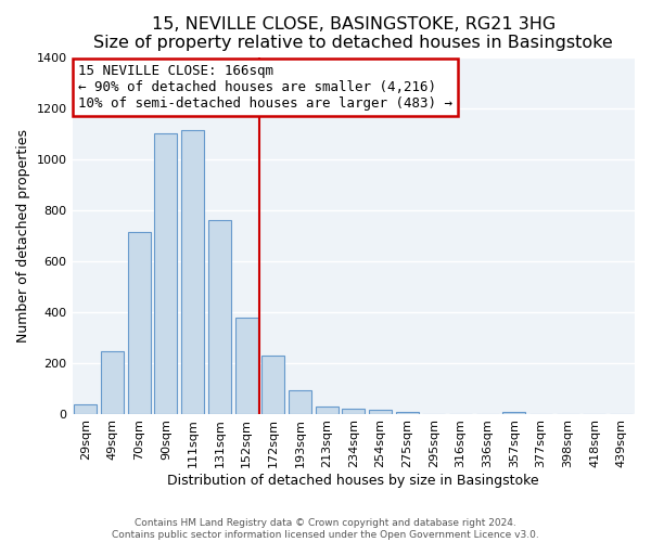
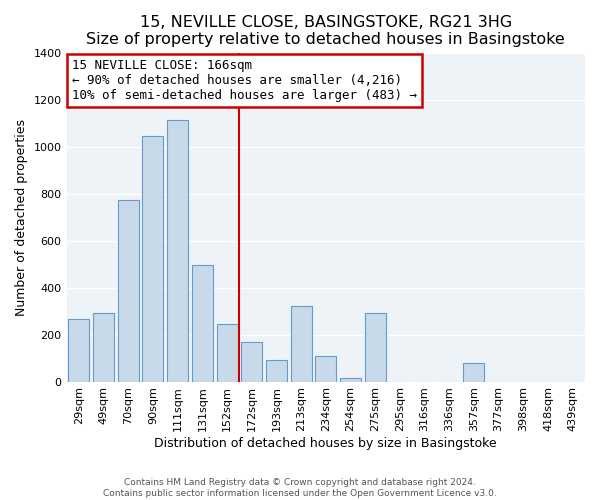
29sqm: 35 -> 265
49sqm: 245 -> 290
70sqm: 715 -> 775
90sqm: 1100 -> 1045
131sqm: 760 -> 495
152sqm: 375 -> 245
172sqm: 230 -> 170
213sqm: 30 -> 320
234sqm: 20 -> 110
275sqm: 5 -> 290
357sqm: 5 -> 80
